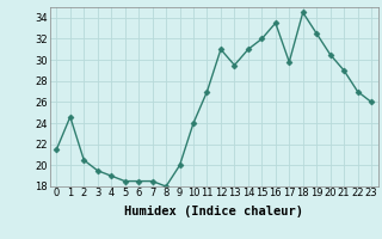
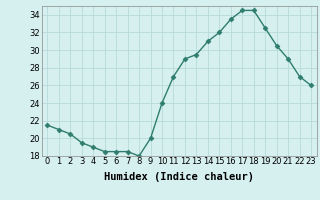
1: 24.6 -> 21.0
12: 31.0 -> 29.0
17: 29.8 -> 34.5
